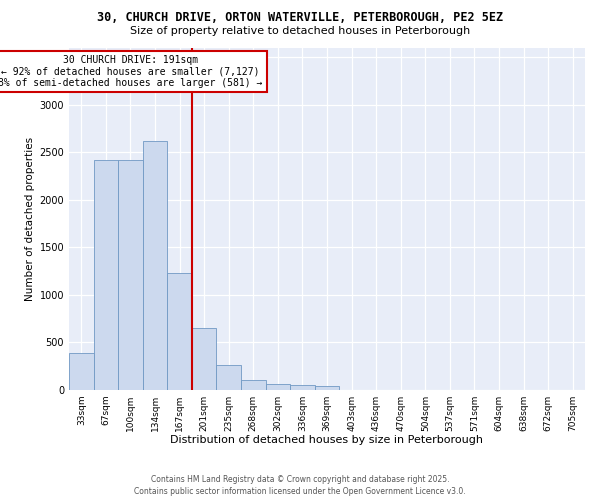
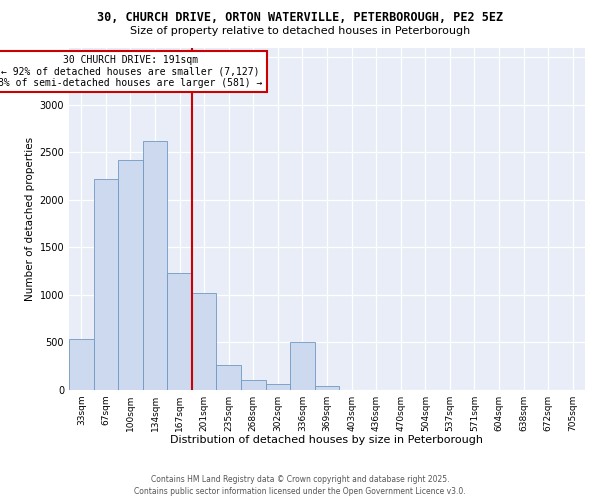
33sqm: 390 -> 540
67sqm: 2420 -> 2220
201sqm: 650 -> 1020
336sqm: 60 -> 500
